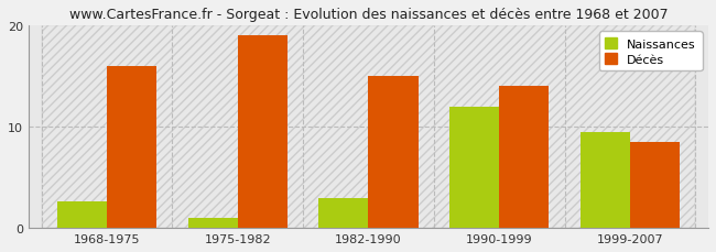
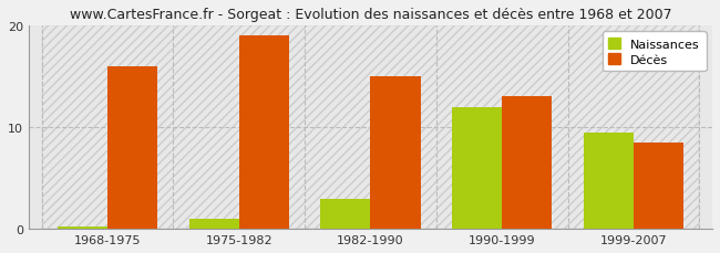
Naissances/1968-1975: 2.6 -> 0.2
Décès/1990-1999: 14.0 -> 13.0
